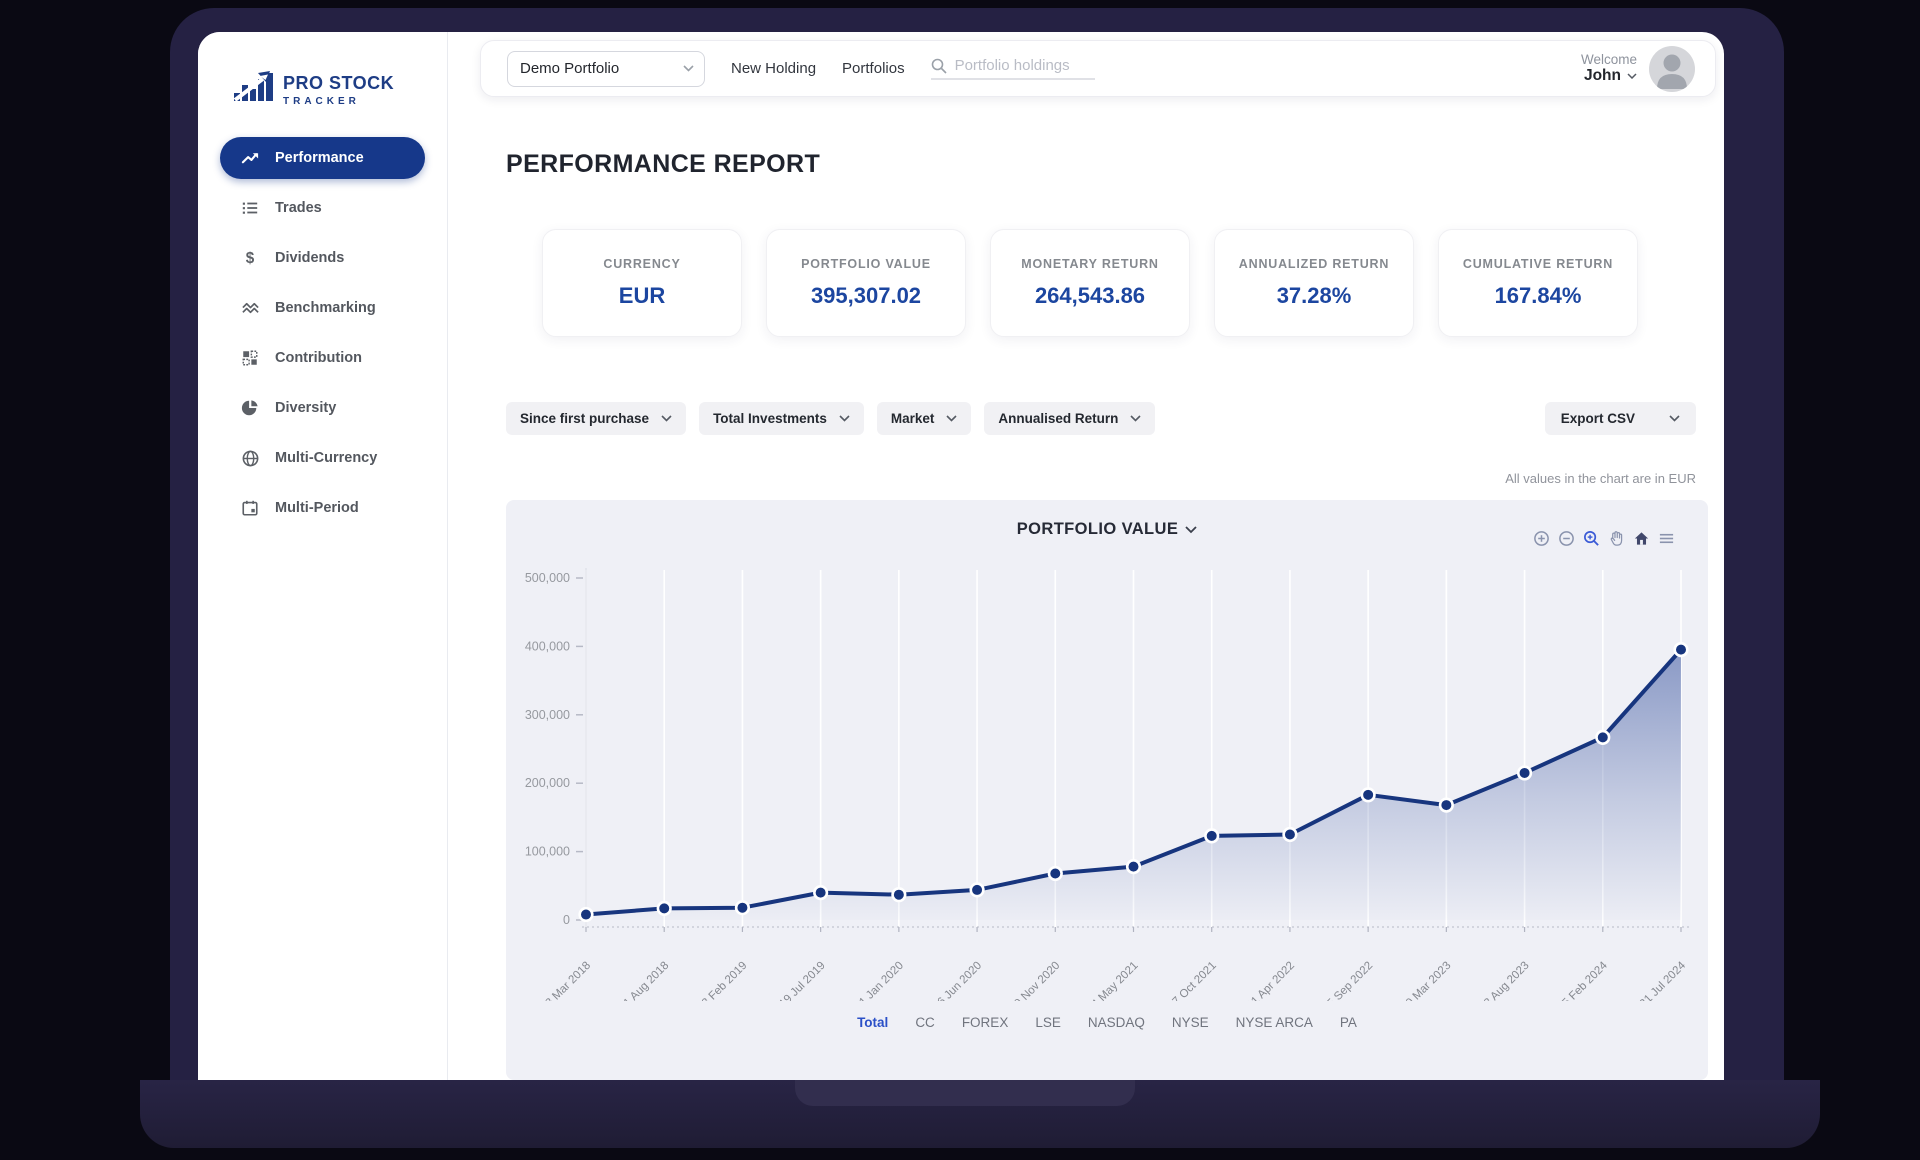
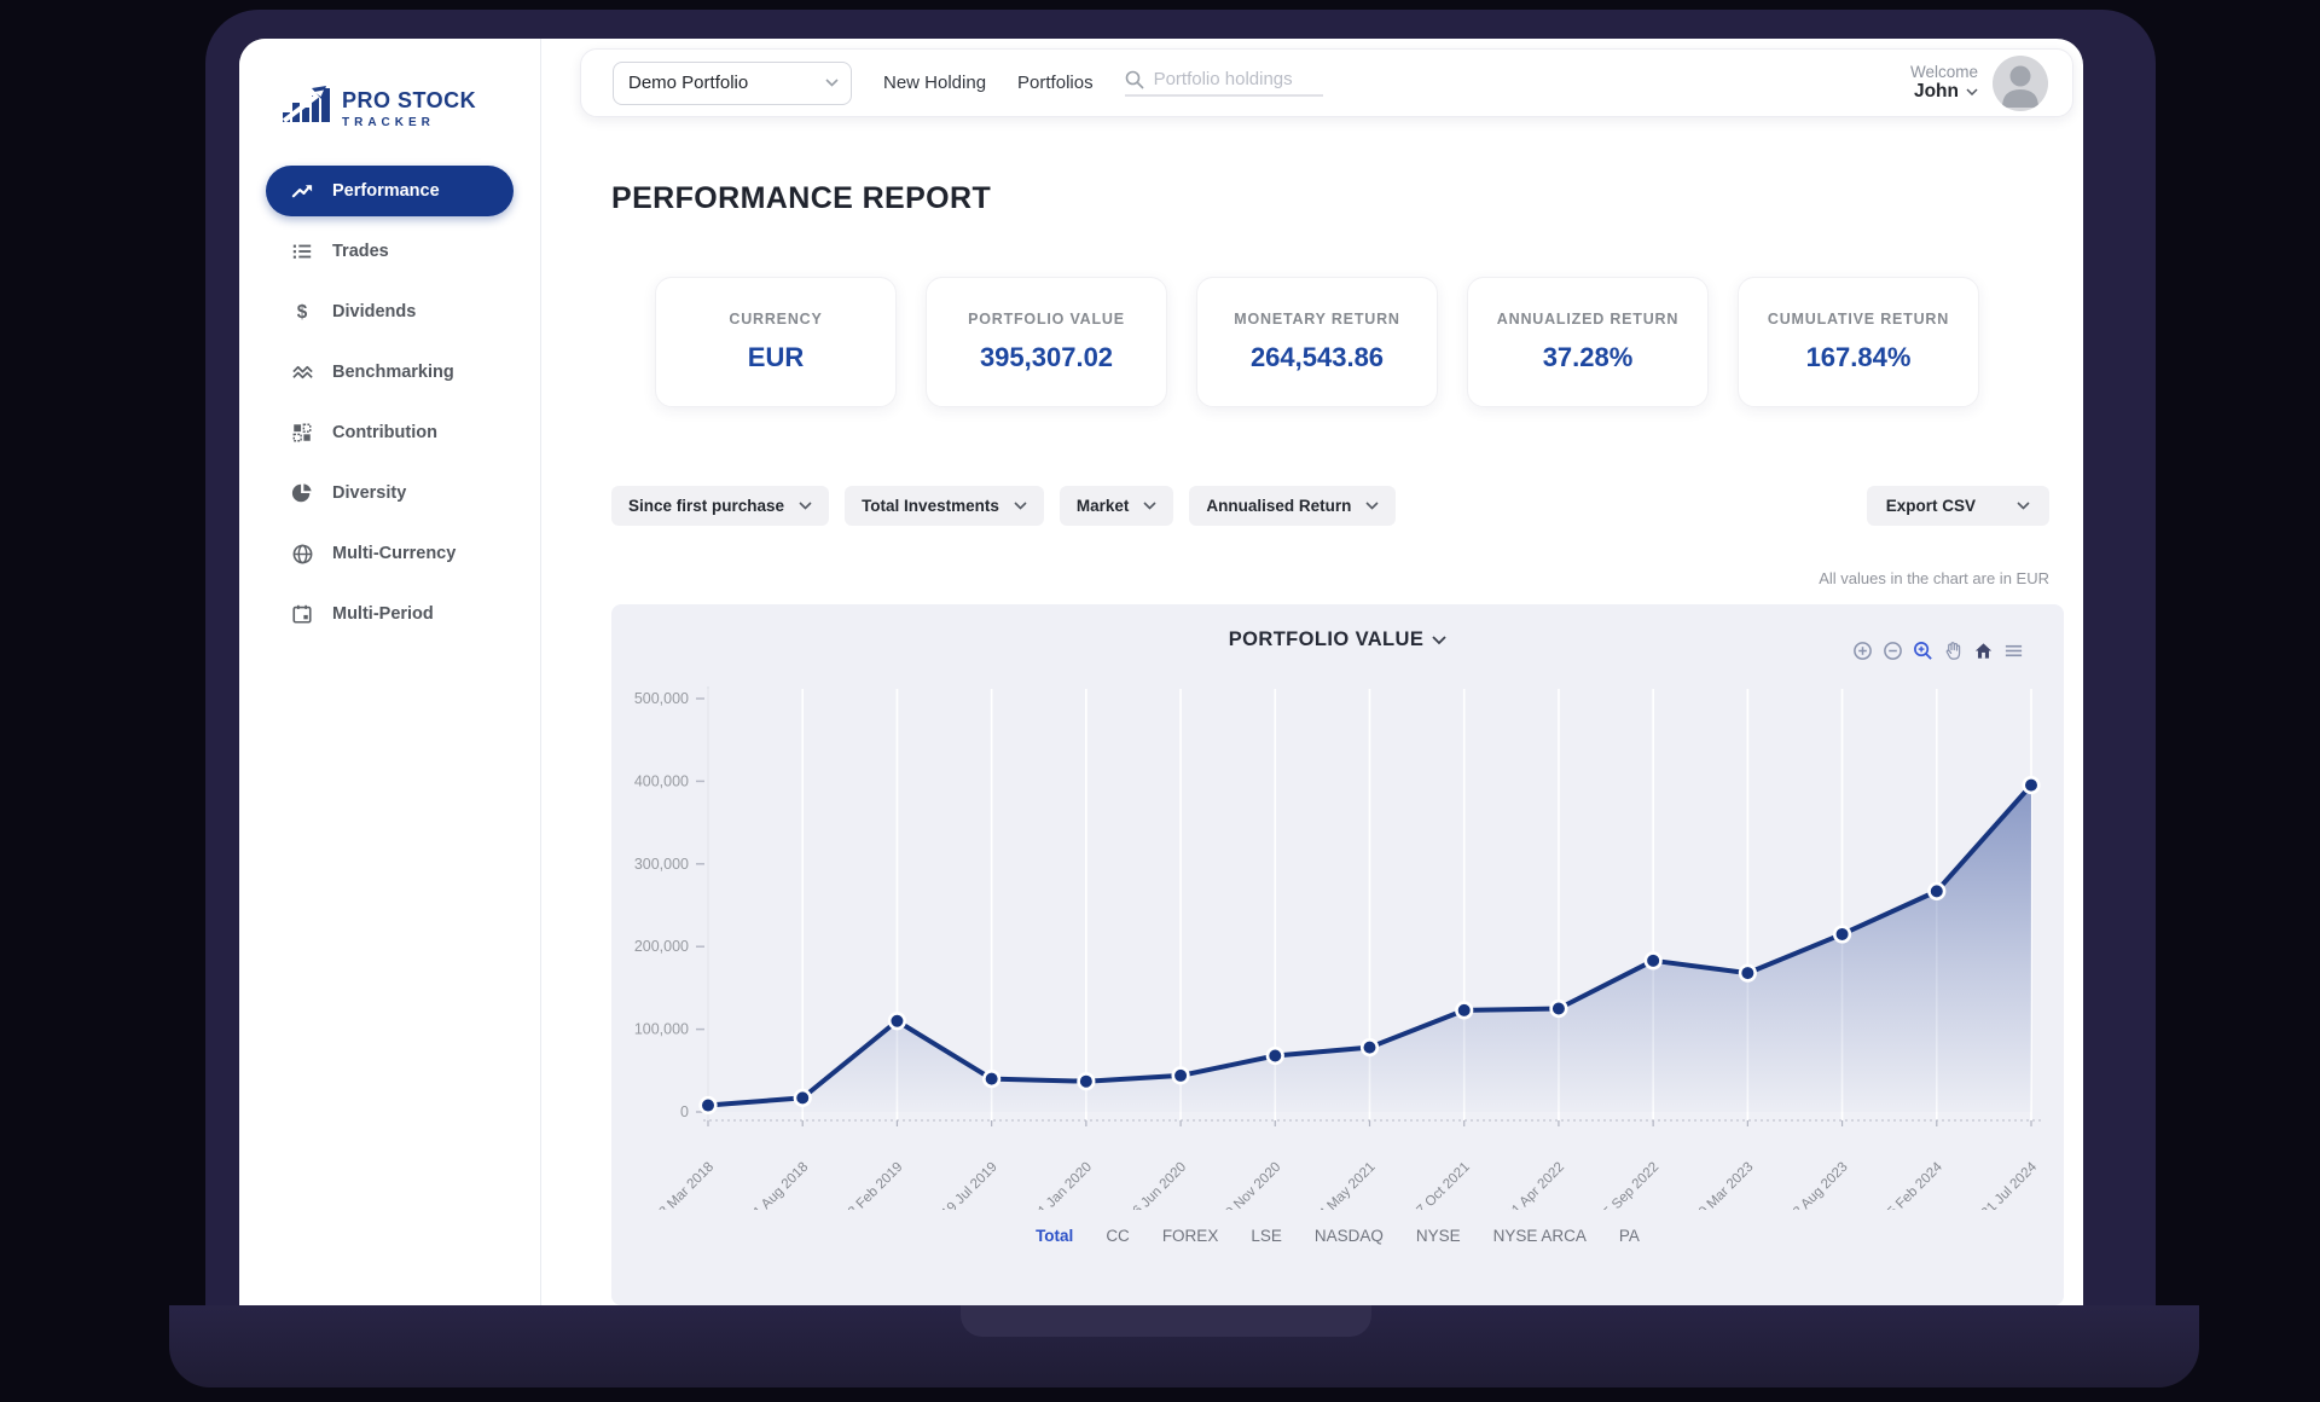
03 Feb 2019: 20000 -> 110000
